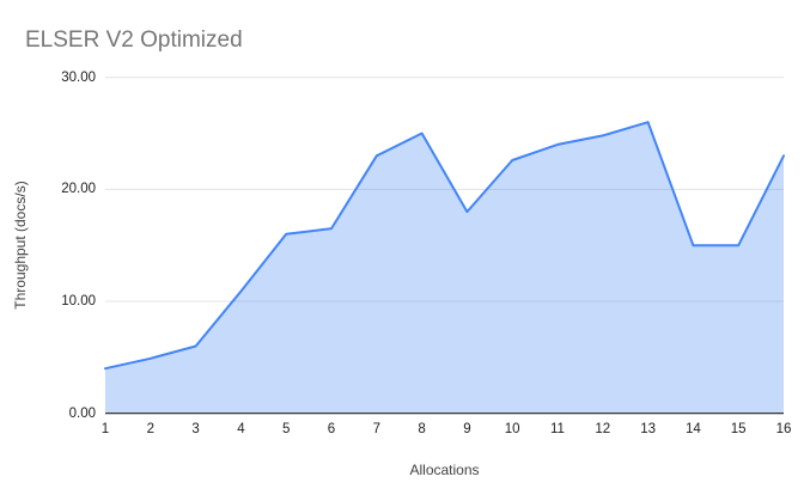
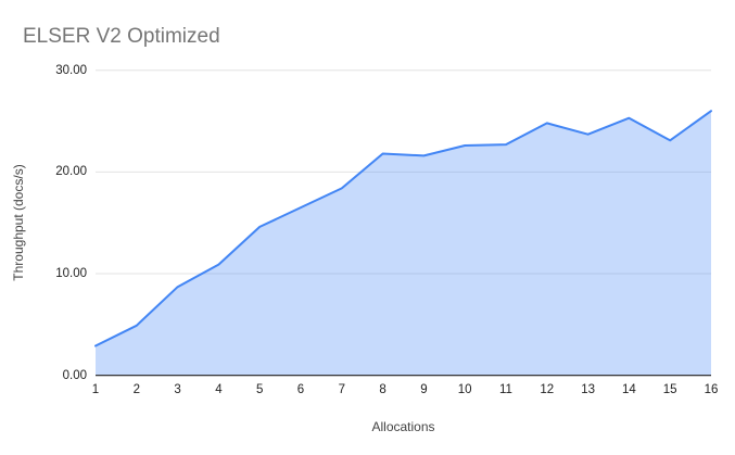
1: 4 -> 3
3: 6 -> 9
5: 16 -> 15
7: 23 -> 18
8: 25 -> 22
9: 18 -> 22
11: 24 -> 23
13: 26 -> 24
14: 15 -> 25
15: 15 -> 23
16: 23 -> 26
